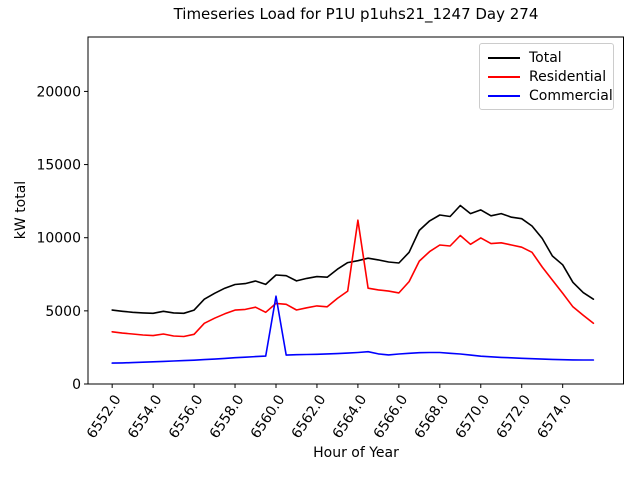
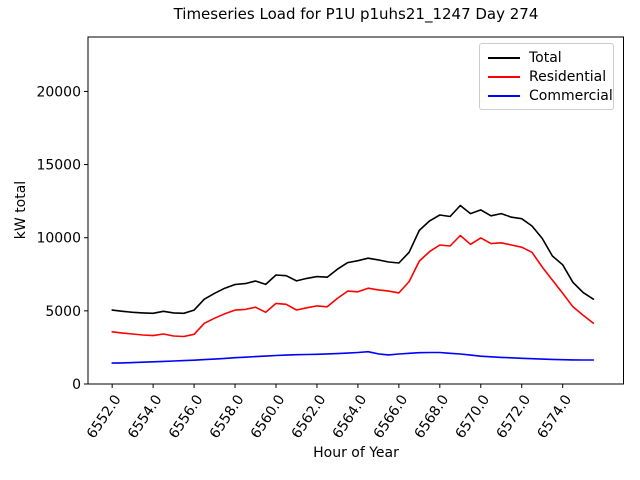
Commercial/6560.0: 6000 -> 2000
Residential/6564.0: 11200 -> 6300
